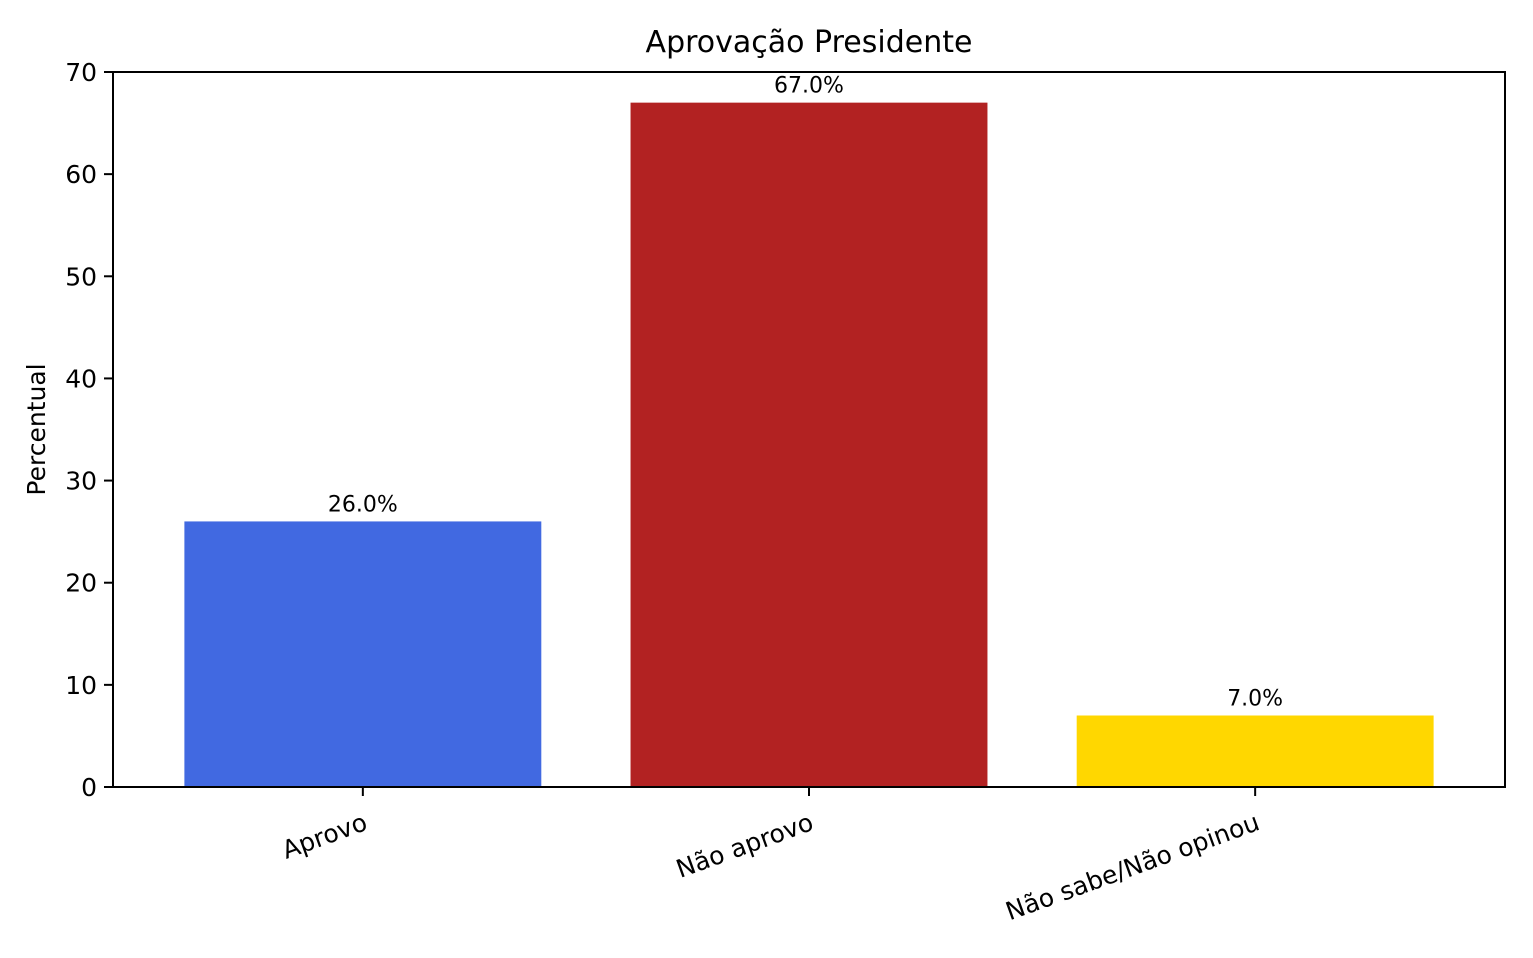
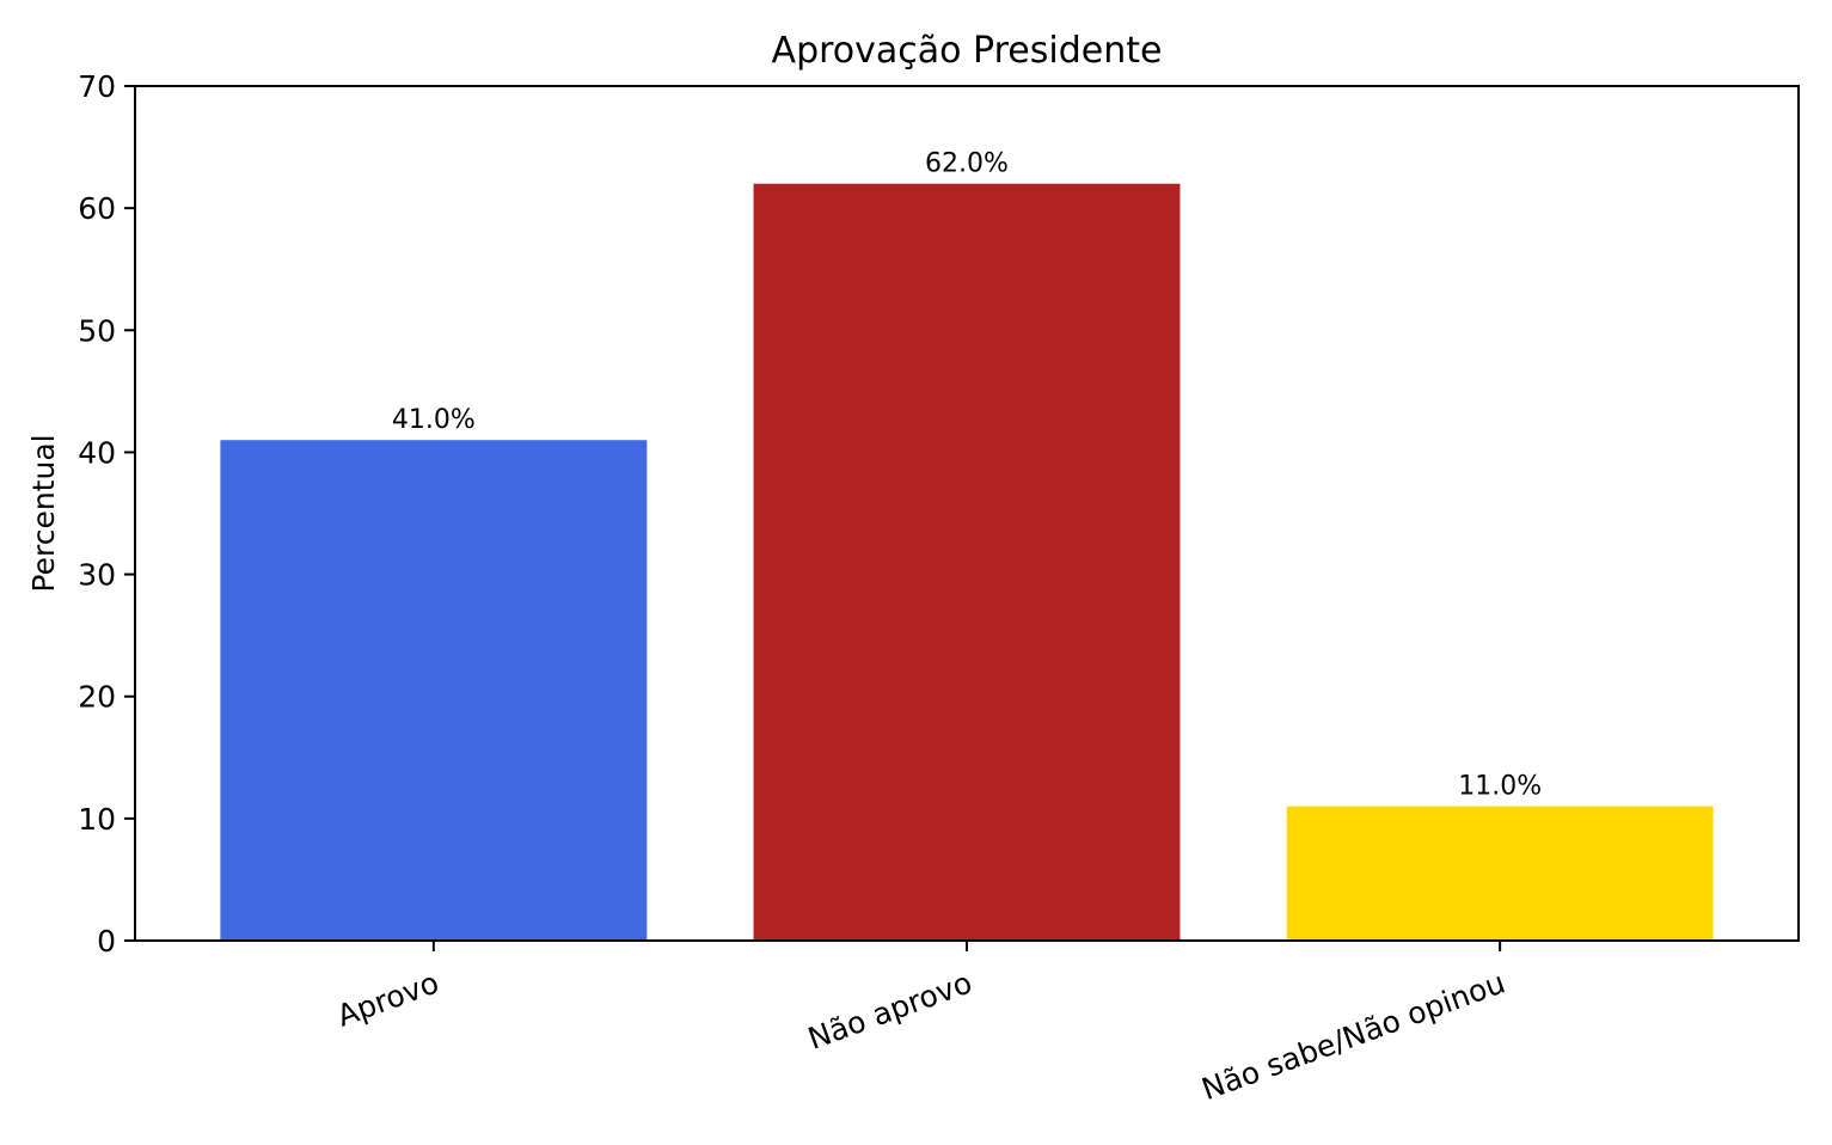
Aprovo: 26.0% -> 41.0%
Não aprovo: 67.0% -> 62.0%
Não sabe/Não opinou: 7.0% -> 11.0%
